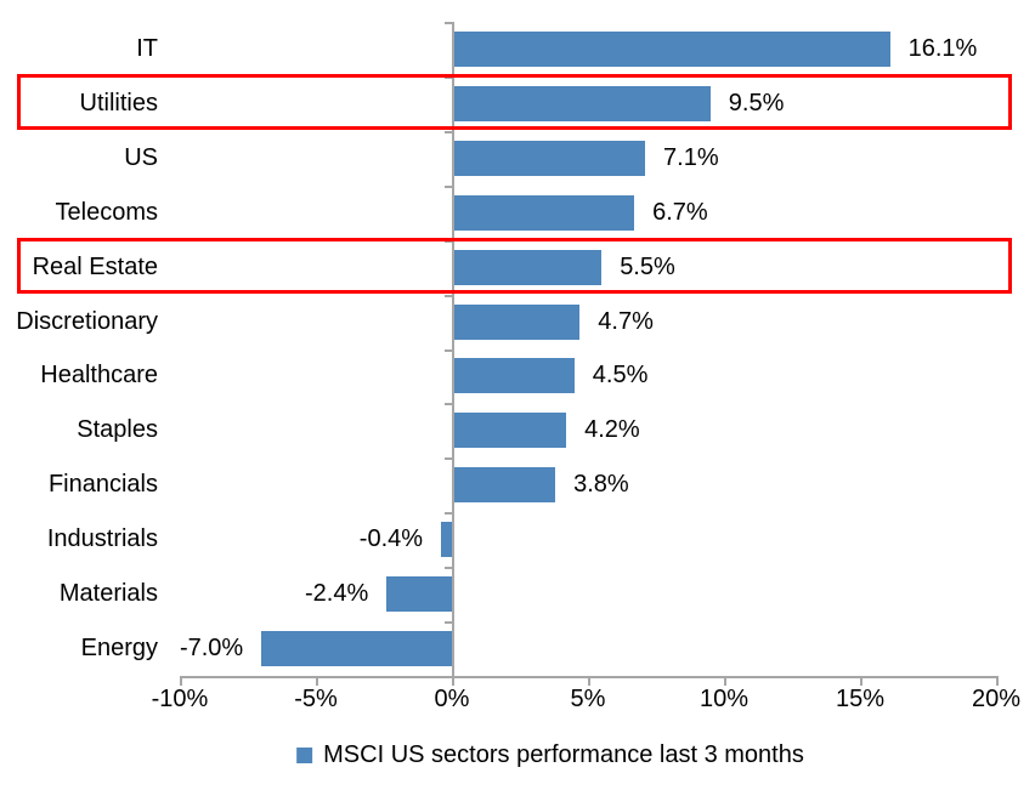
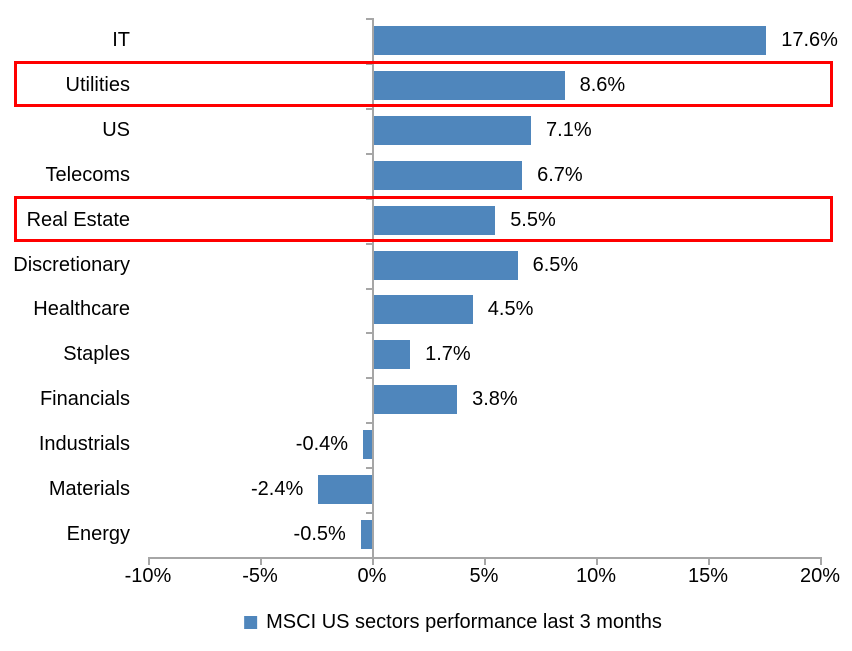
IT: 16.1% -> 17.6%
Utilities: 9.5% -> 8.6%
Discretionary: 4.7% -> 6.5%
Staples: 4.2% -> 1.7%
Energy: -7.0% -> -0.5%
